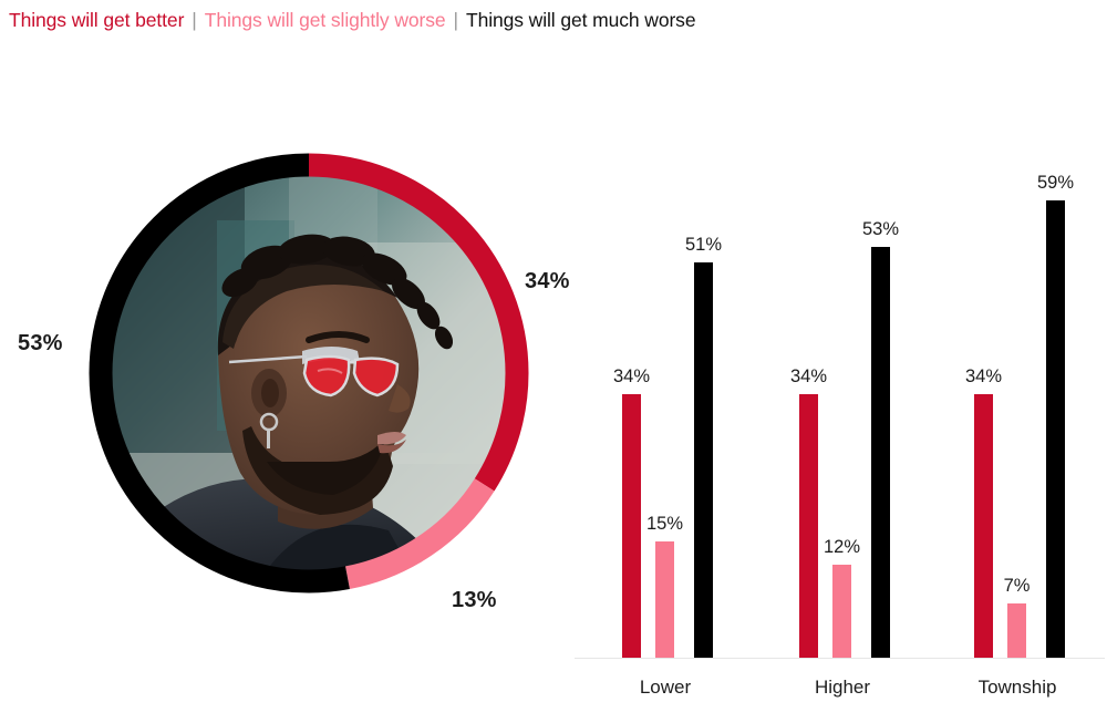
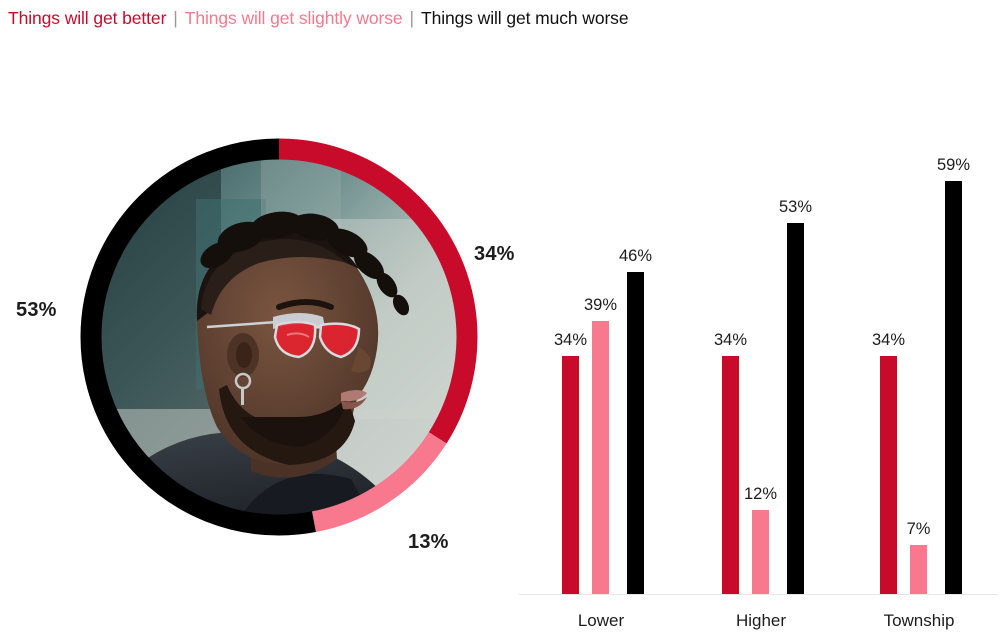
Things will get slightly worse/Lower: 15% -> 39%
Things will get much worse/Lower: 51% -> 46%
